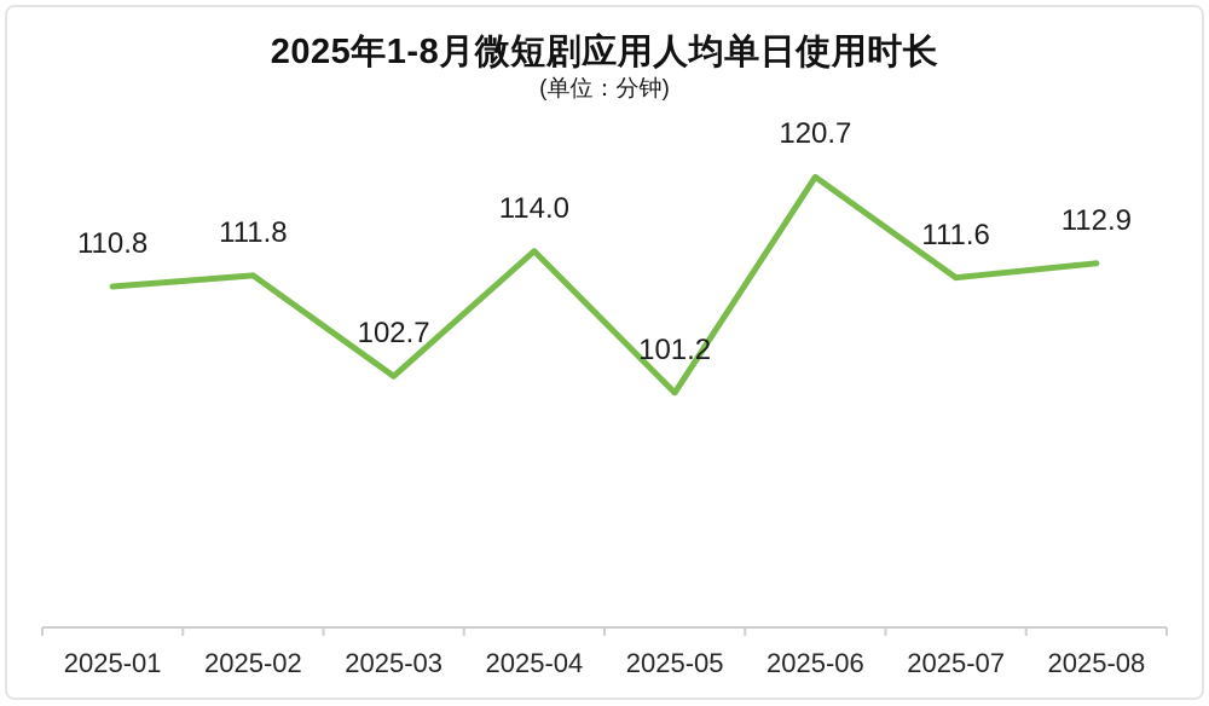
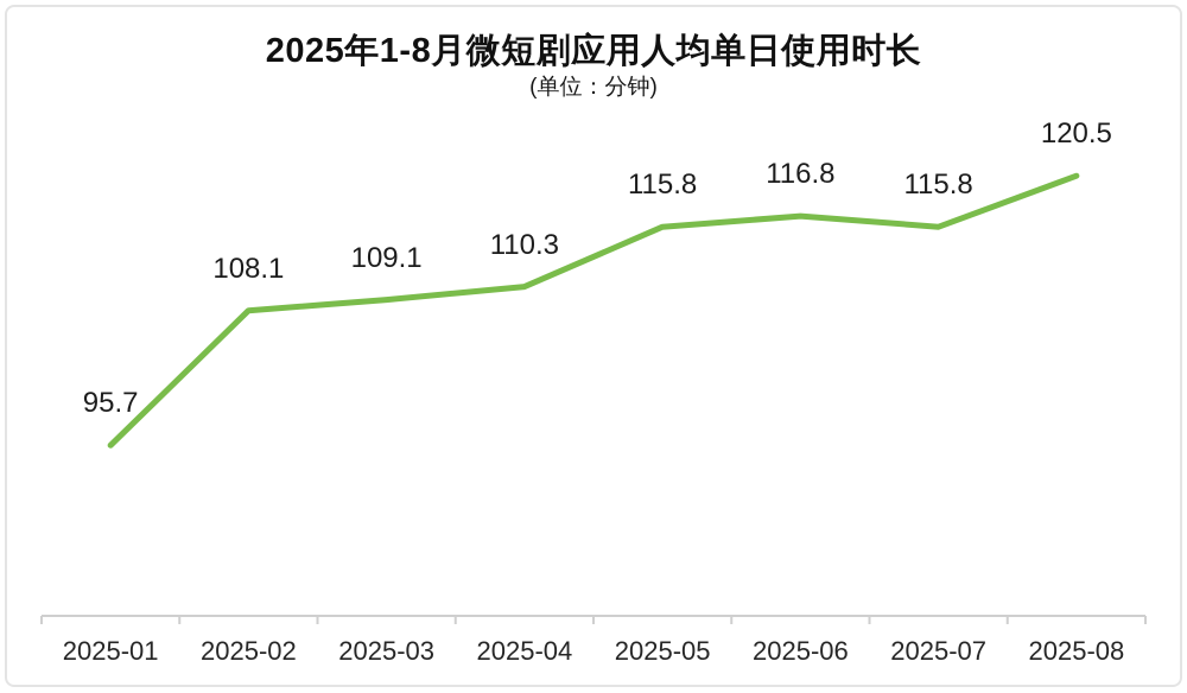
2025-01: 110.8 -> 95.7
2025-02: 111.8 -> 108.1
2025-03: 102.7 -> 109.1
2025-04: 114.0 -> 110.3
2025-05: 101.2 -> 115.8
2025-06: 120.7 -> 116.8
2025-07: 111.6 -> 115.8
2025-08: 112.9 -> 120.5
